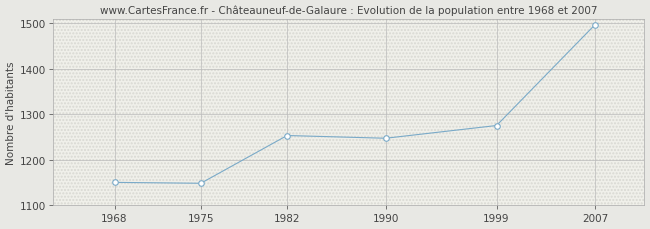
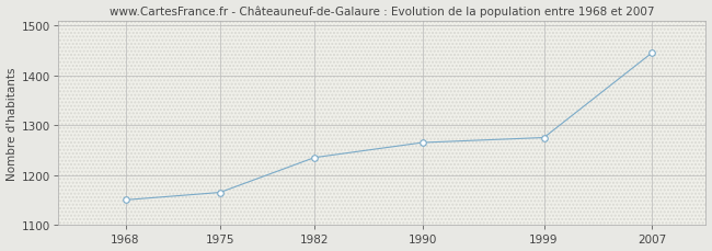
1975: 1148 -> 1165
1982: 1253 -> 1235
1990: 1247 -> 1265
2007: 1497 -> 1445
